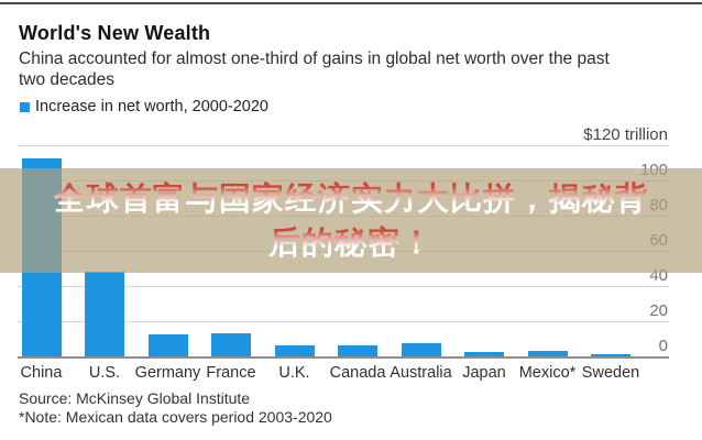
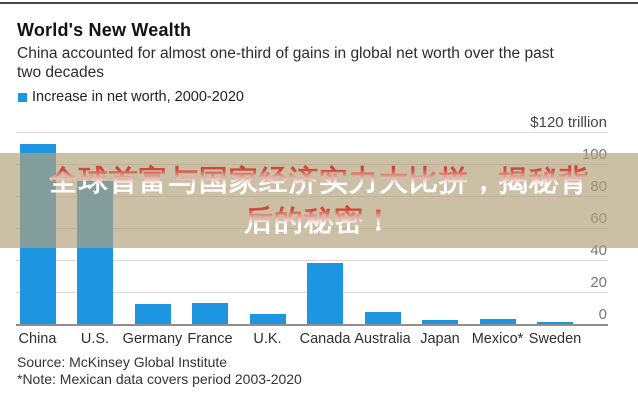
U.S.: 49 -> 90
Canada: 7 -> 39
